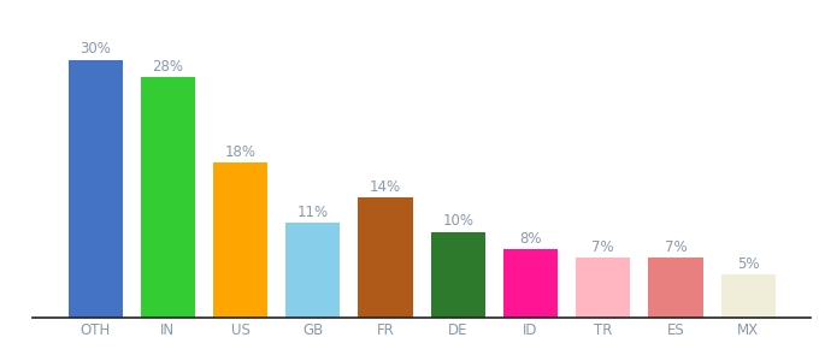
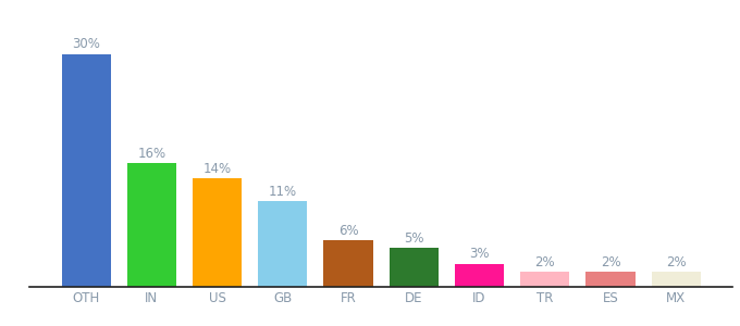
IN: 28% -> 16%
US: 18% -> 14%
FR: 14% -> 6%
DE: 10% -> 5%
ID: 8% -> 3%
TR: 7% -> 2%
ES: 7% -> 2%
MX: 5% -> 2%
